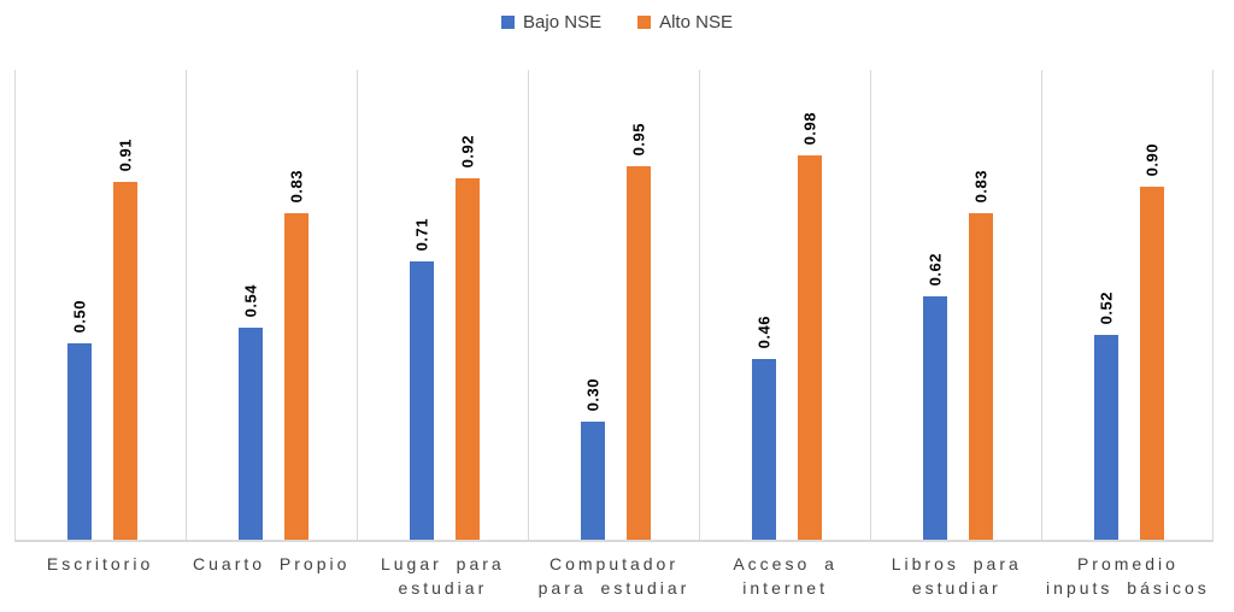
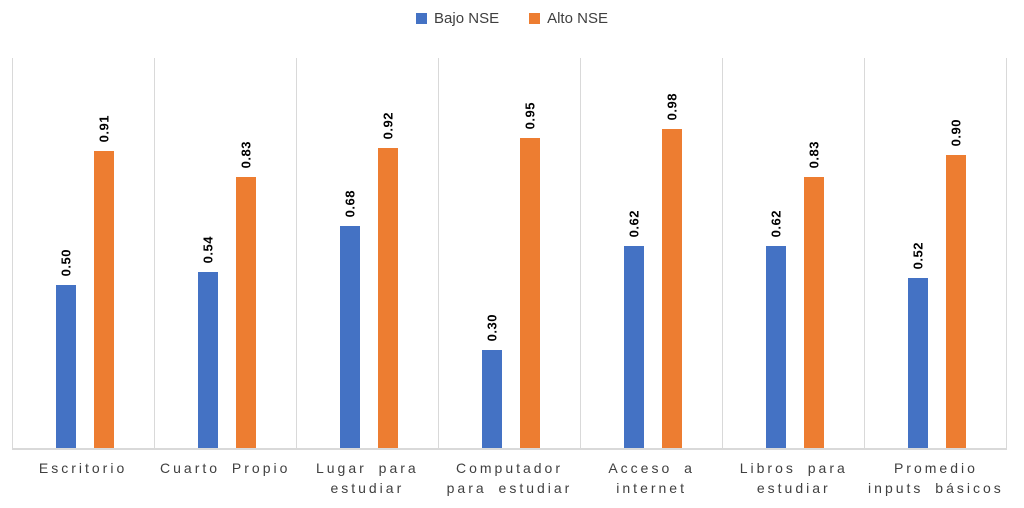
Bajo NSE/Lugar para estudiar: 0.71 -> 0.68
Bajo NSE/Acceso a internet: 0.46 -> 0.62
